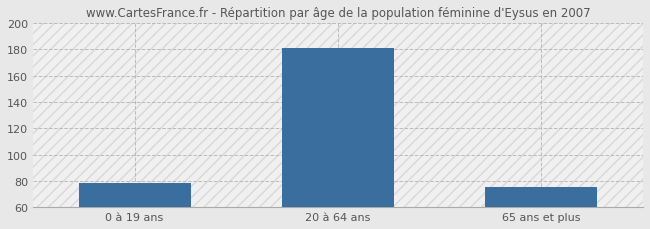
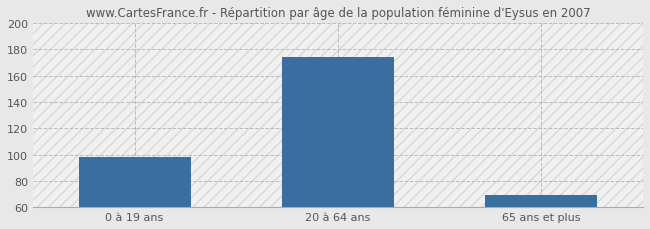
0 à 19 ans: 78 -> 98
20 à 64 ans: 181 -> 174
65 ans et plus: 75 -> 69
